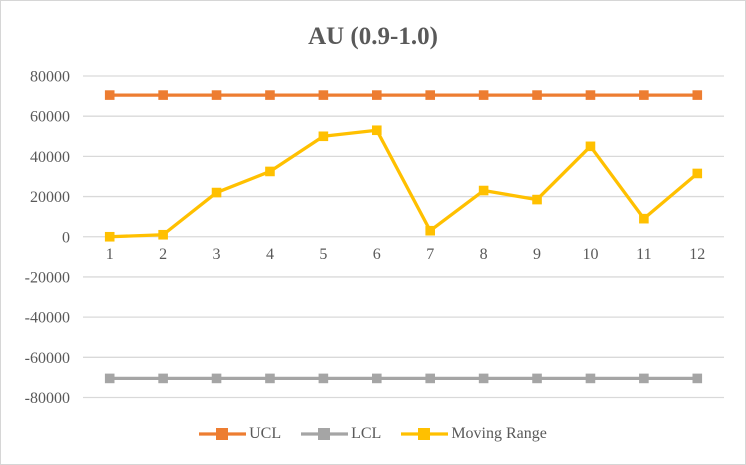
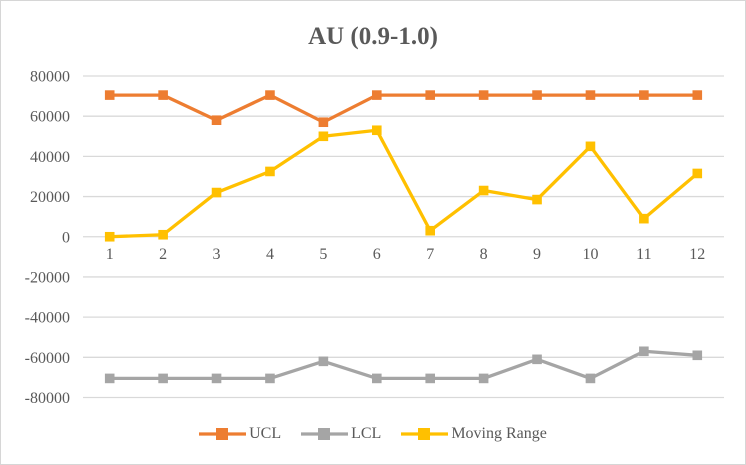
UCL/3: 70000 -> 58000
UCL/5: 70000 -> 57000
LCL/5: -70000 -> -62000
LCL/9: -70000 -> -61000
LCL/11: -70000 -> -57000
LCL/12: -70000 -> -59000
